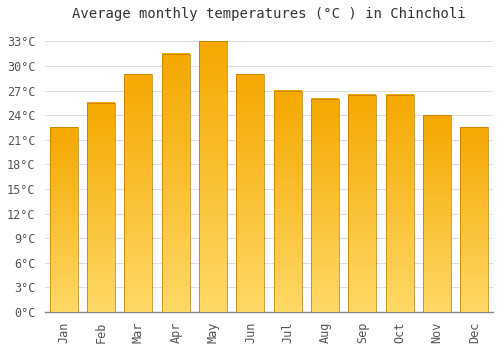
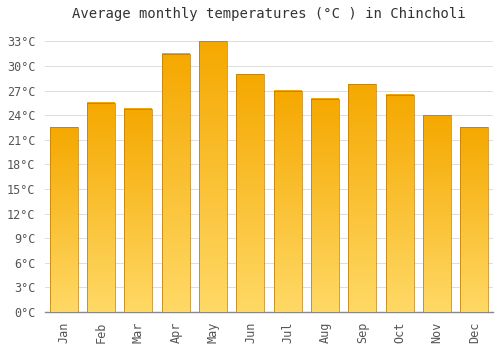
Mar: 29.0°C -> 24.8°C
Sep: 26.5°C -> 27.8°C
